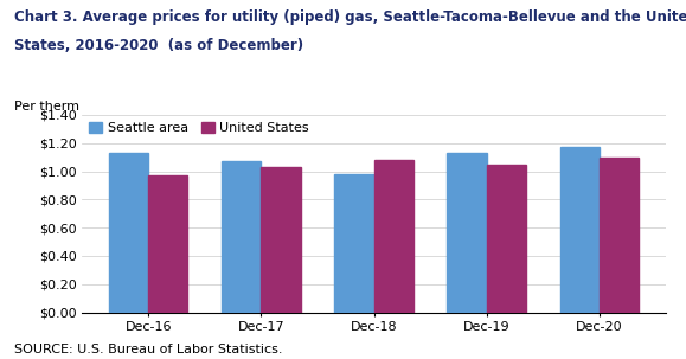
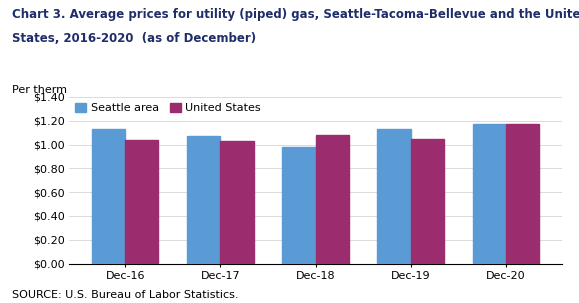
United States/Dec-16: $0.97 -> $1.04
United States/Dec-20: $1.10 -> $1.17
